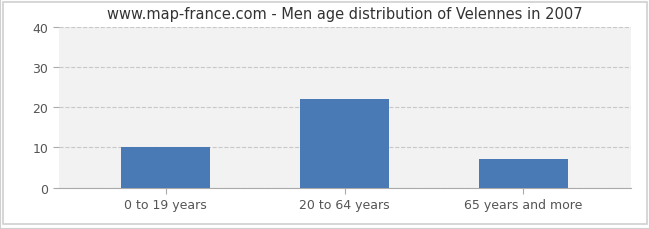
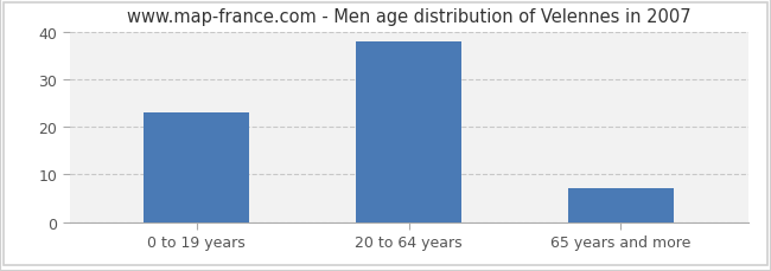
0 to 19 years: 10 -> 23
20 to 64 years: 22 -> 38
